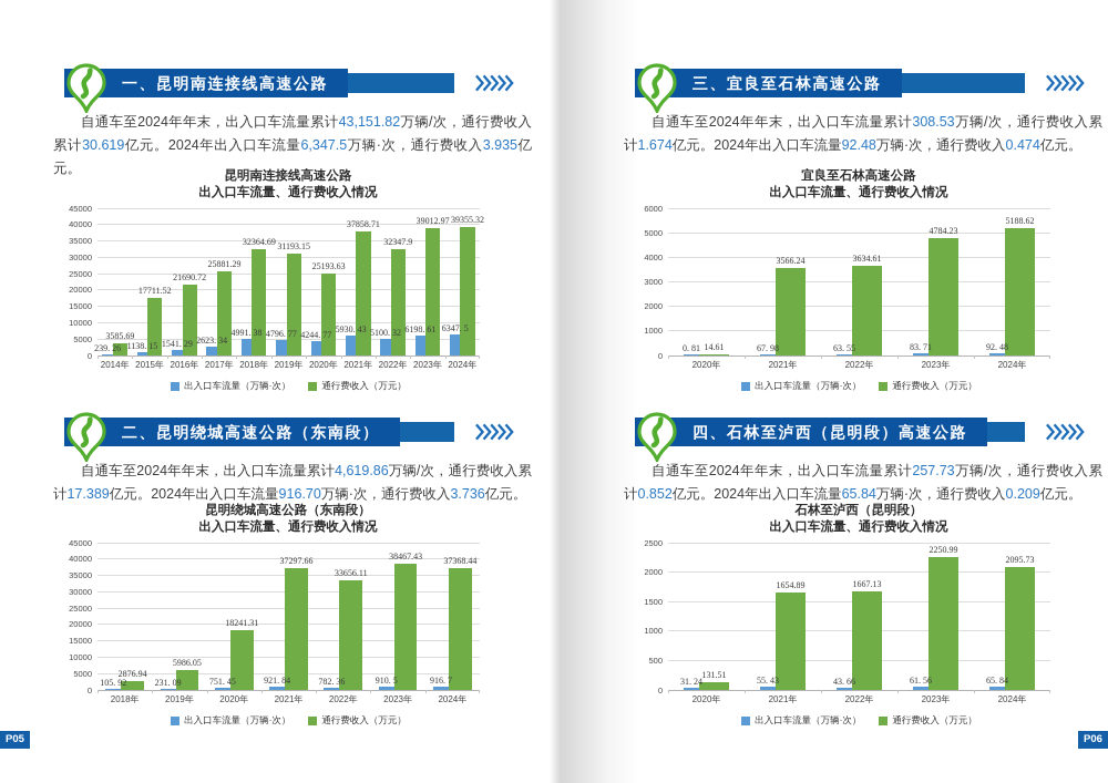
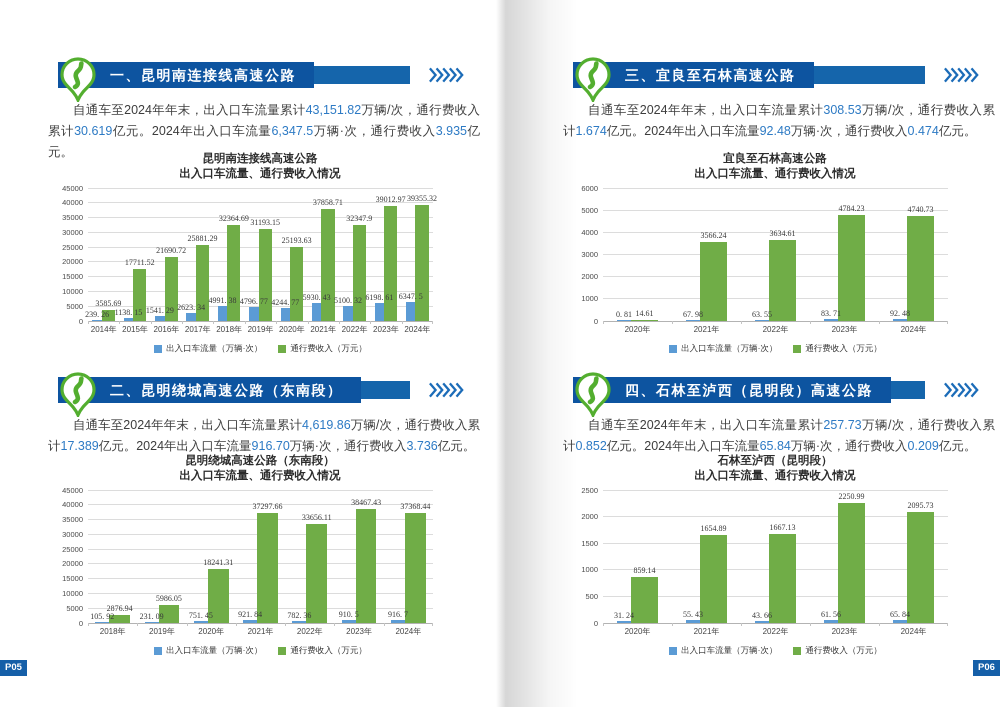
宜良至石林高速公路 出入口车流量、通行费收入情况/通行费收入（万元）/2024年: 5188.62 -> 4740.73
石林至泸西（昆明段） 出入口车流量、通行费收入情况/通行费收入（万元）/2020年: 131.51 -> 859.14
